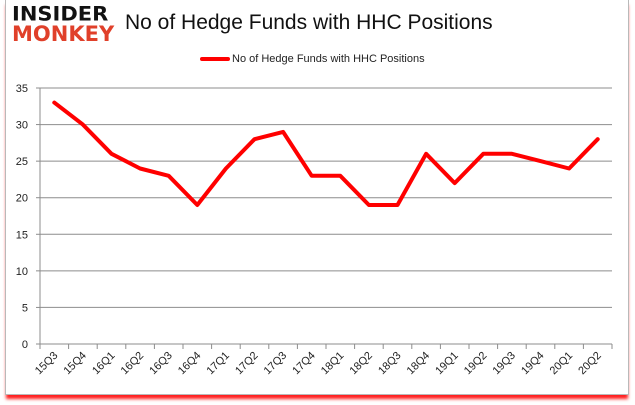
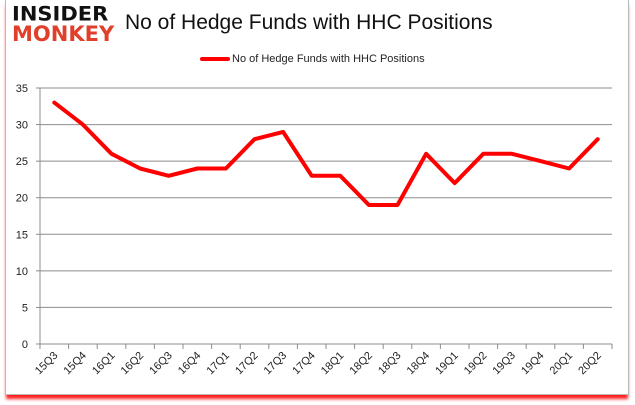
16Q4: 19 -> 24
